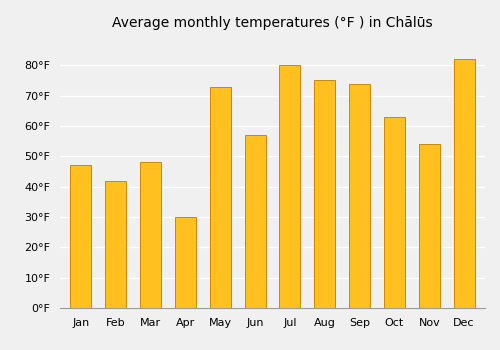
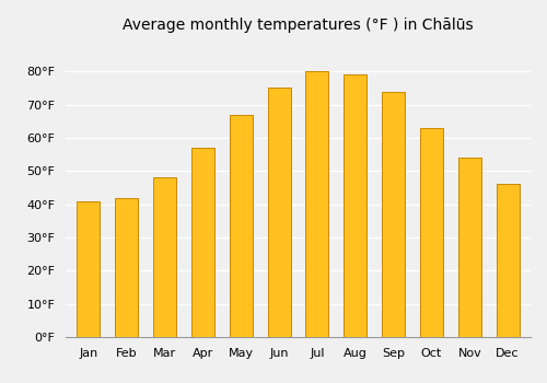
Jan: 47°F -> 41°F
Apr: 30°F -> 57°F
May: 73°F -> 67°F
Jun: 57°F -> 75°F
Aug: 75°F -> 79°F
Dec: 82°F -> 46°F
